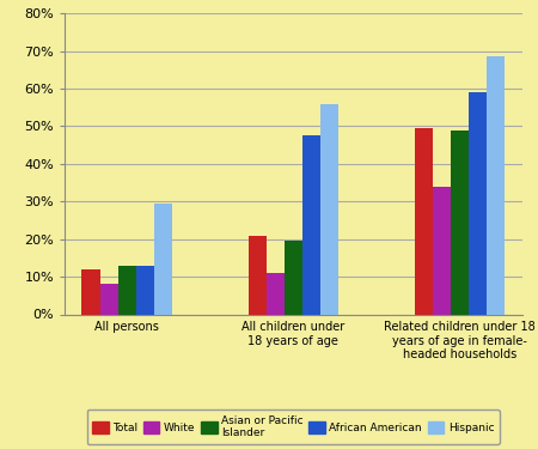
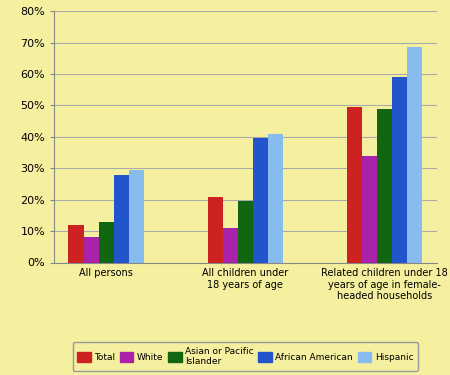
African American/All persons: 13.0% -> 28.0%
African American/All children under 18 years of age: 47.5% -> 39.5%
Hispanic/All children under 18 years of age: 56.0% -> 41.0%
